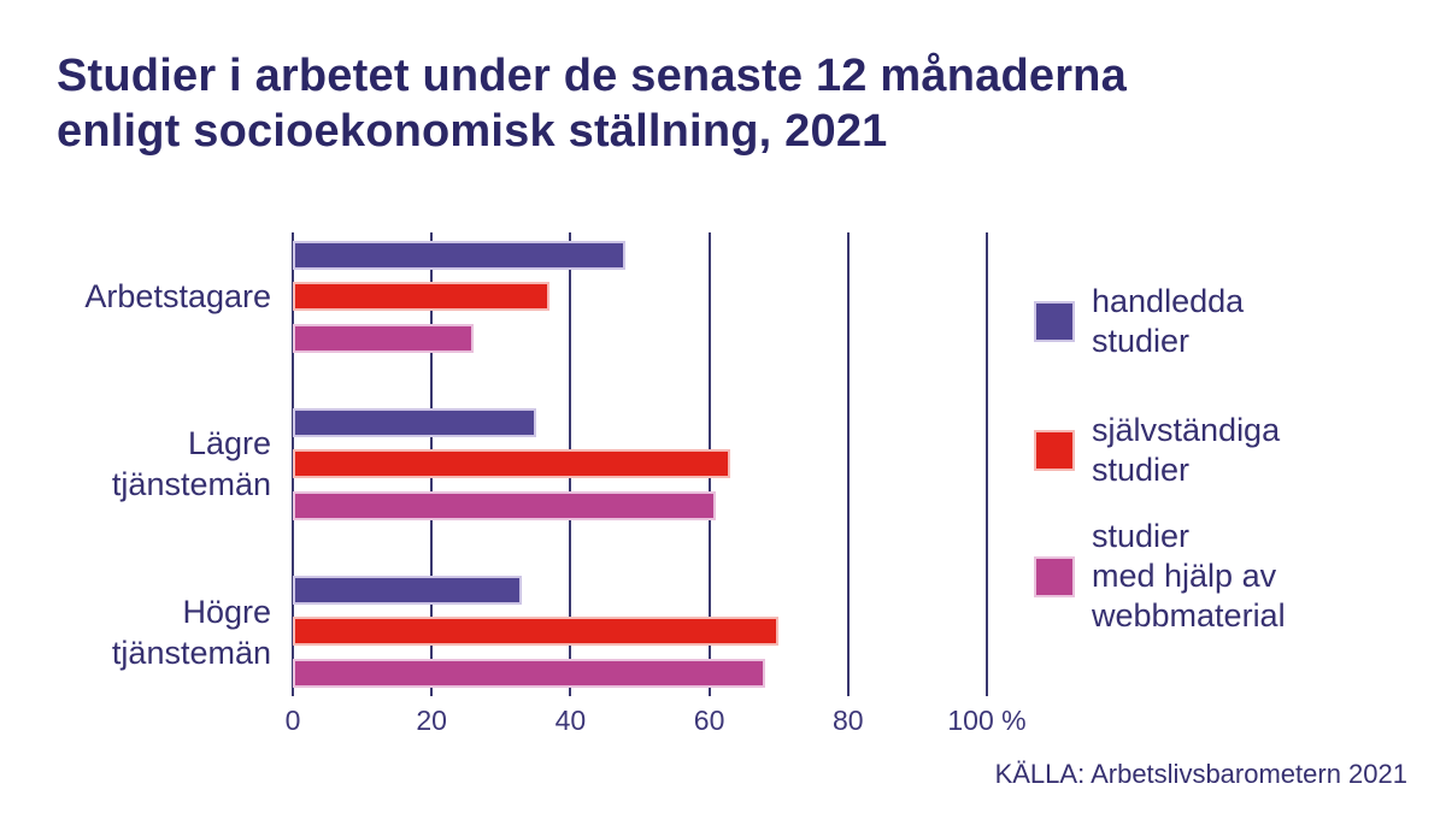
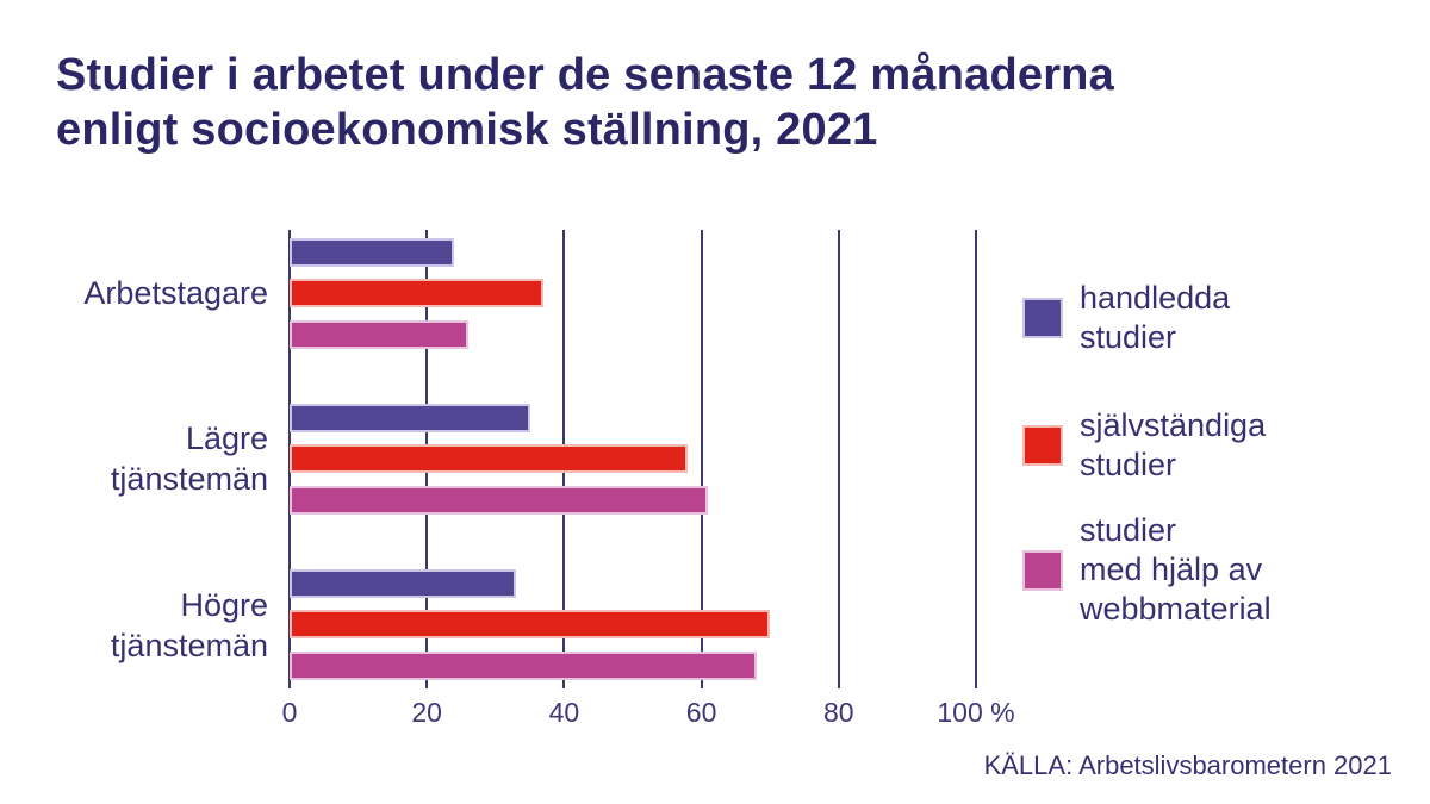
handledda studier/Arbetstagare: 48% -> 24%
självständiga studier/Lägre tjänstemän: 63% -> 58%
